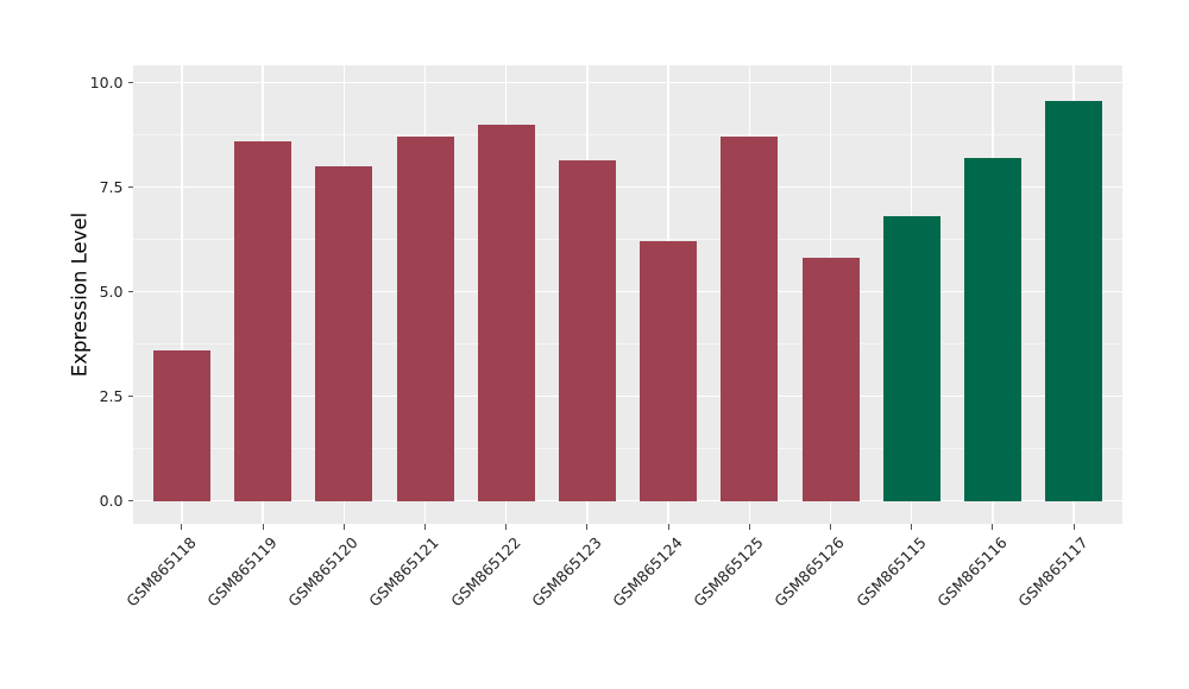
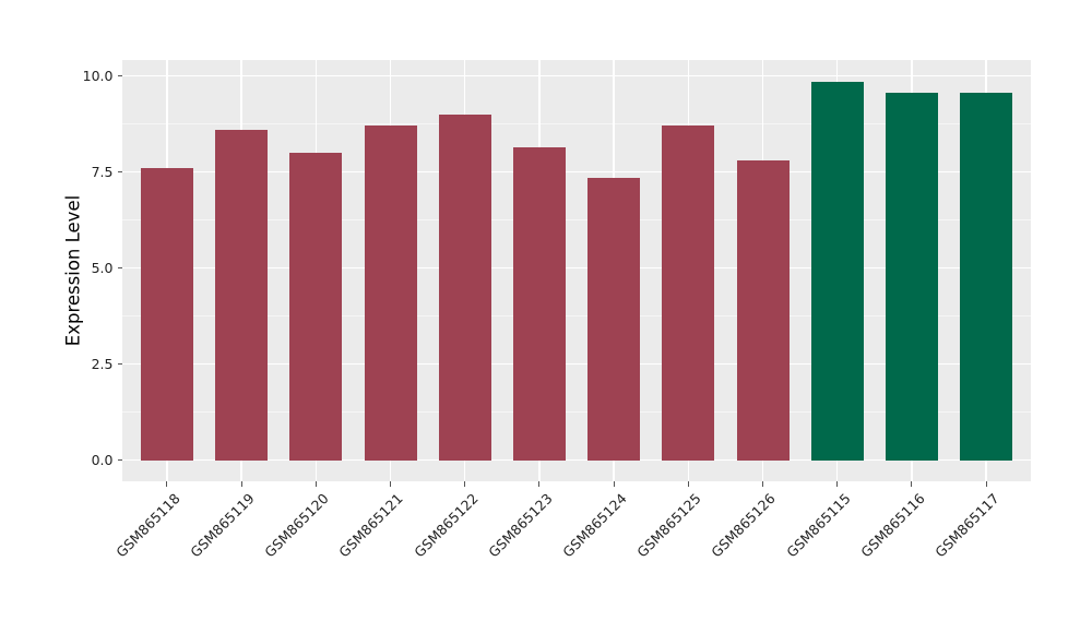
GSM865118: 3.6 -> 7.6
GSM865124: 6.2 -> 7.3
GSM865126: 5.8 -> 7.8
GSM865115: 6.8 -> 9.8
GSM865116: 8.2 -> 9.6
